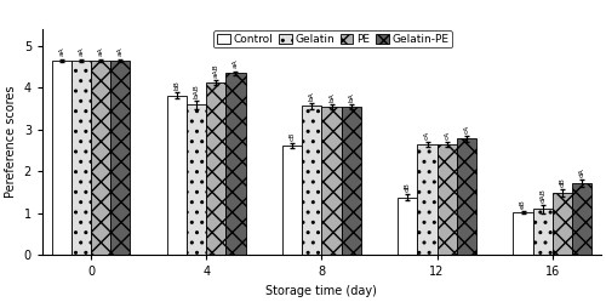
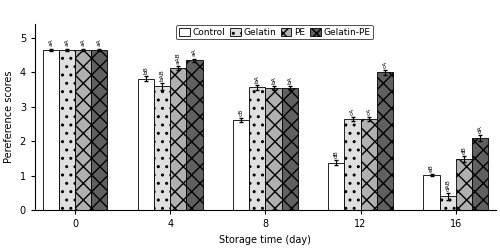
Gelatin-PE/12: 2.78 -> 4.00
Gelatin/16: 1.10 -> 0.40
Gelatin-PE/16: 1.72 -> 2.10
